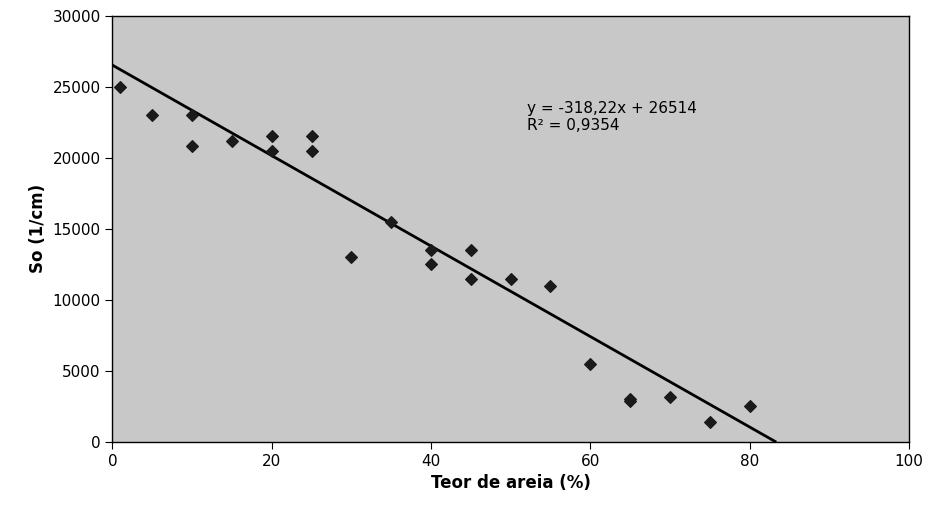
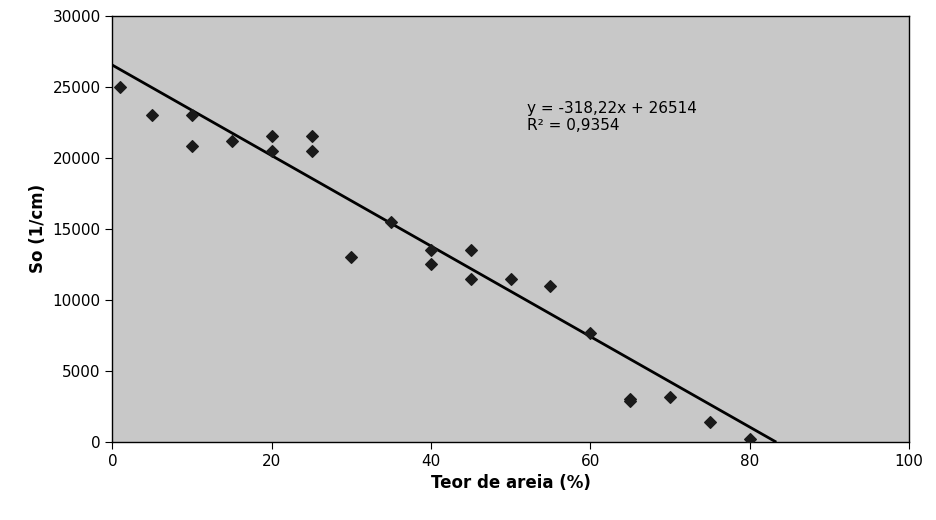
60: 5500 -> 7700
80: 2500 -> 200
